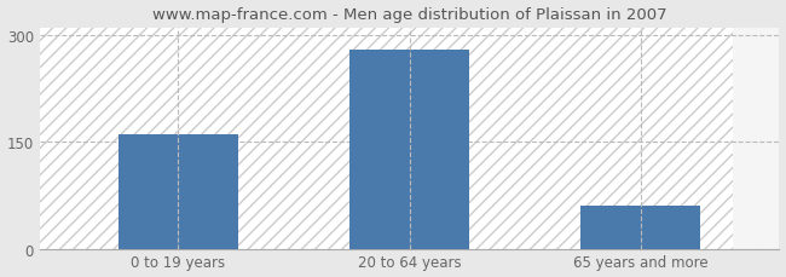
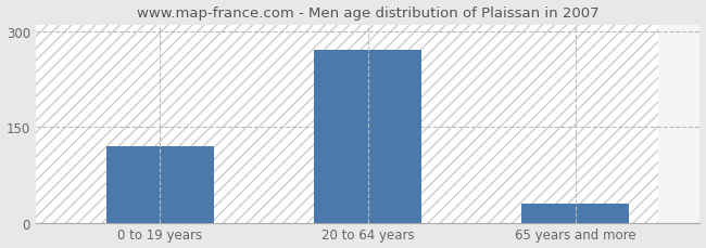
0 to 19 years: 160 -> 120
20 to 64 years: 280 -> 270
65 years and more: 60 -> 30
